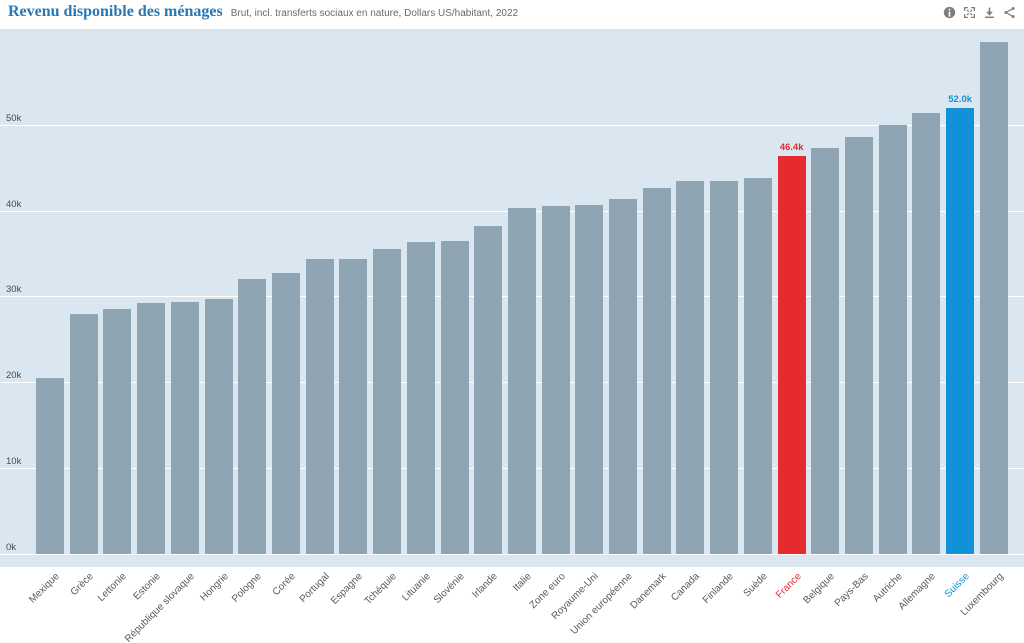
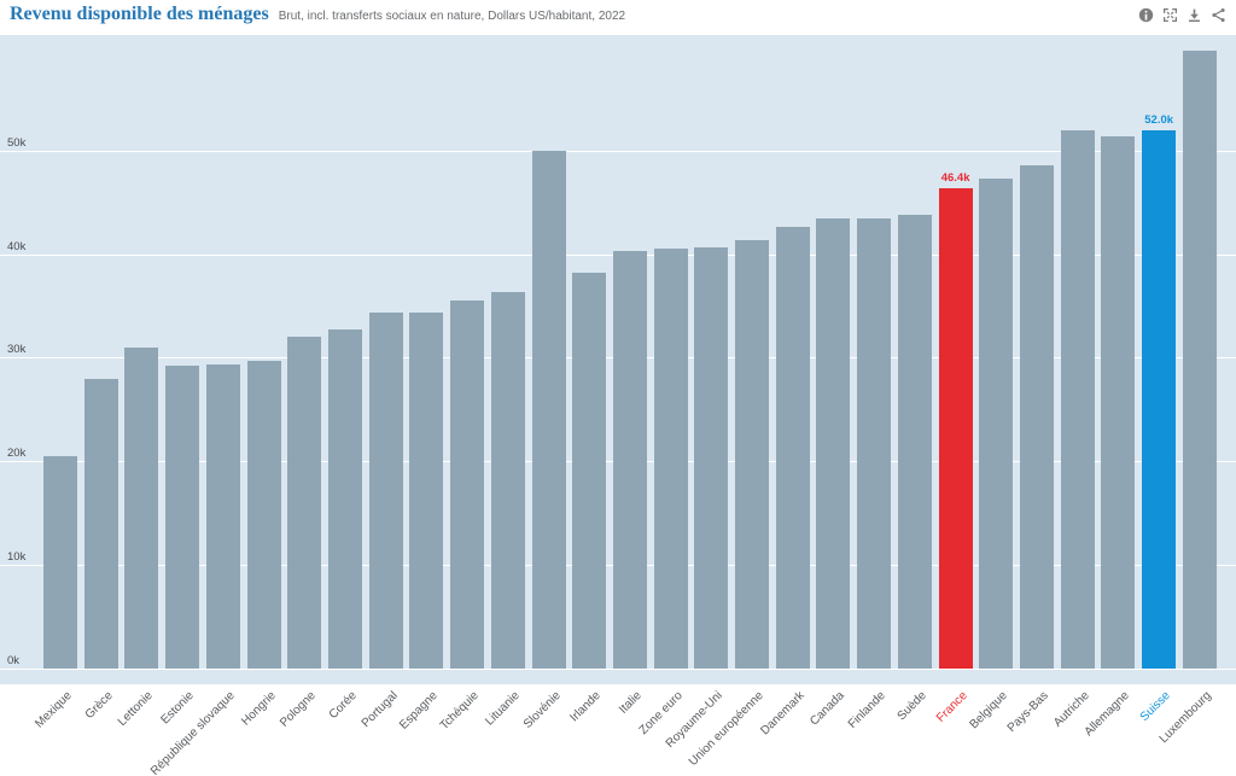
Lettonie: 28k -> 31k
Slovénie: 36k -> 50k
Autriche: 50k -> 52k
